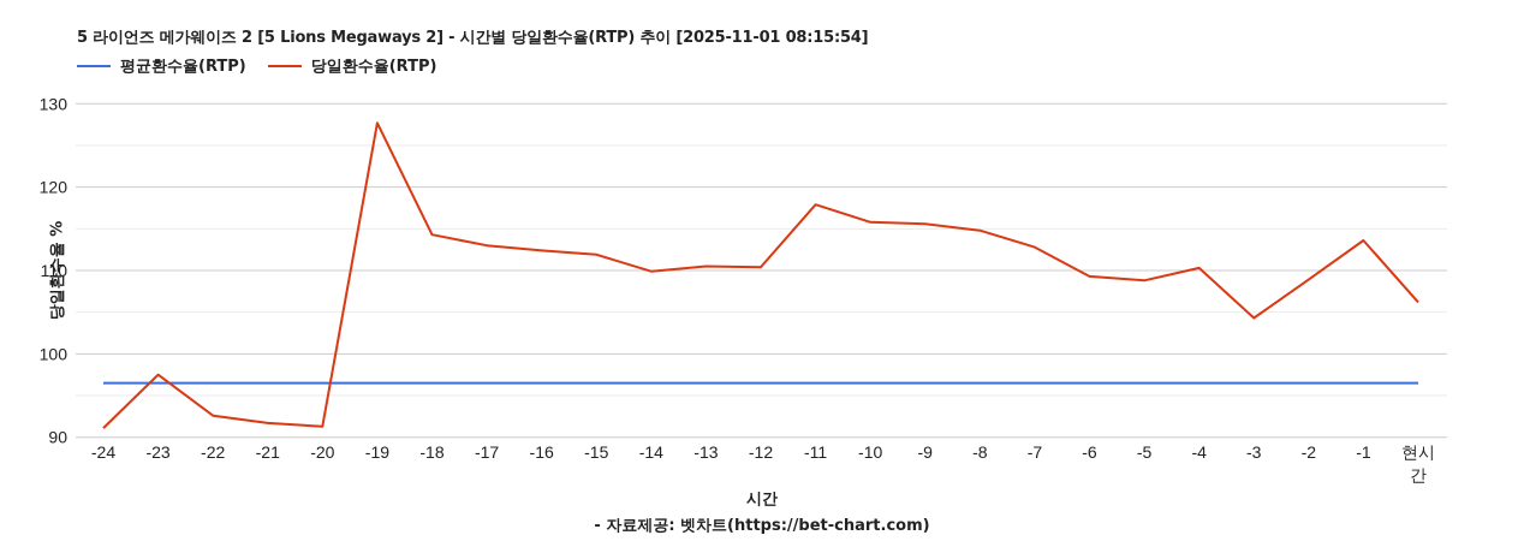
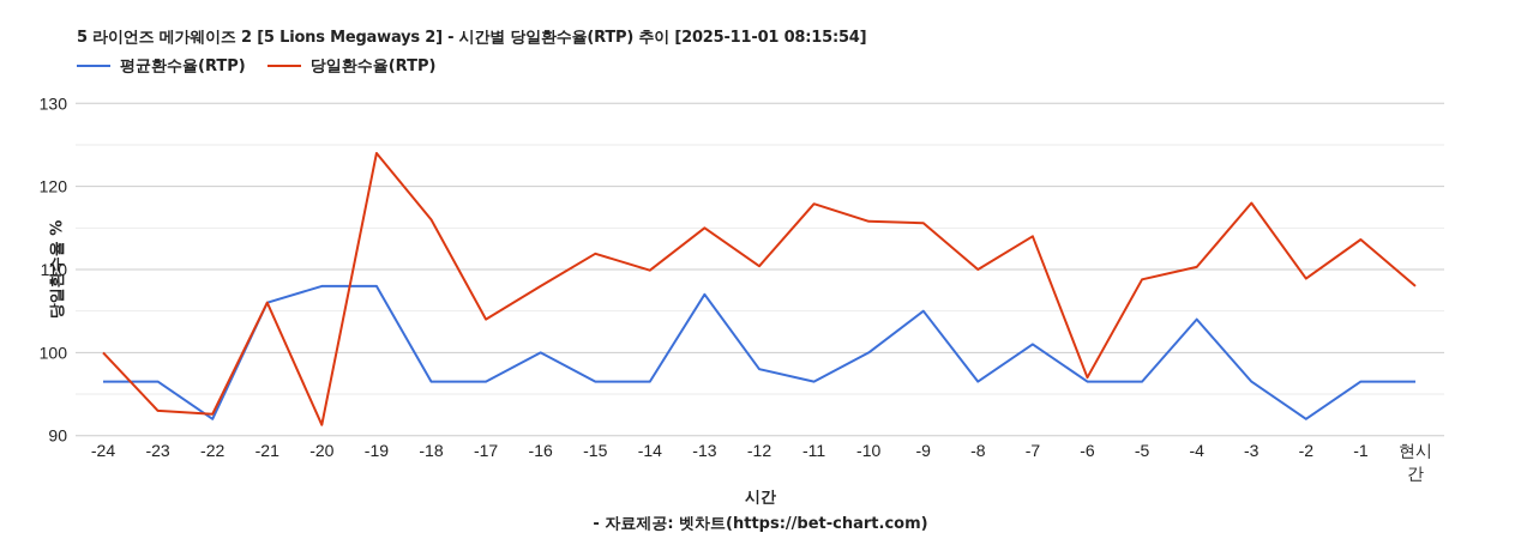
당일환수율(RTP)/-24: 91 -> 100
당일환수율(RTP)/-23: 98 -> 93
평균환수율(RTP)/-22: 96 -> 92
평균환수율(RTP)/-21: 96 -> 106
당일환수율(RTP)/-21: 92 -> 106
평균환수율(RTP)/-20: 96 -> 108
평균환수율(RTP)/-19: 96 -> 108
당일환수율(RTP)/-19: 128 -> 124
당일환수율(RTP)/-18: 114 -> 116
당일환수율(RTP)/-17: 113 -> 104
평균환수율(RTP)/-16: 96 -> 100
당일환수율(RTP)/-16: 112 -> 108
평균환수율(RTP)/-13: 96 -> 107
당일환수율(RTP)/-13: 110 -> 115
평균환수율(RTP)/-12: 96 -> 98
평균환수율(RTP)/-10: 96 -> 100
평균환수율(RTP)/-9: 96 -> 105
당일환수율(RTP)/-8: 115 -> 110
평균환수율(RTP)/-7: 96 -> 101
당일환수율(RTP)/-7: 113 -> 114
당일환수율(RTP)/-6: 109 -> 97
평균환수율(RTP)/-4: 96 -> 104
당일환수율(RTP)/-3: 104 -> 118
평균환수율(RTP)/-2: 96 -> 92
당일환수율(RTP)/현시간: 106 -> 108
